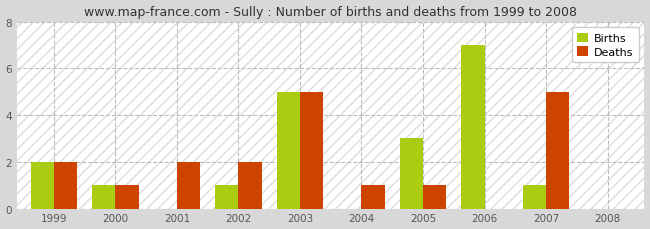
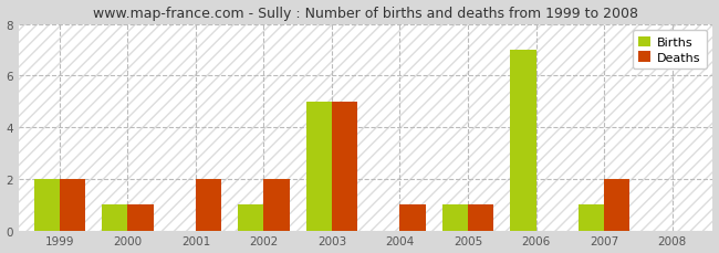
Births/2005: 3 -> 1
Deaths/2007: 5 -> 2
